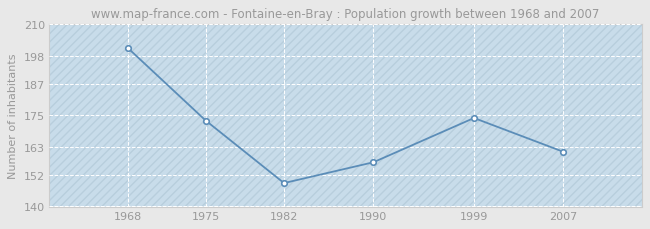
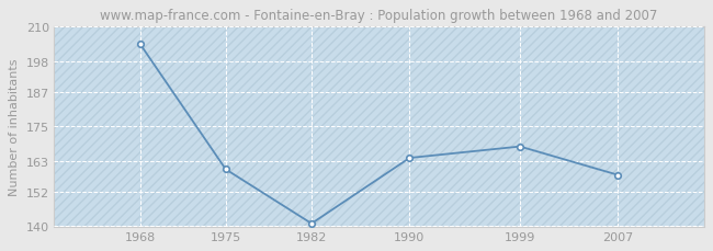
1968: 201 -> 204
1975: 173 -> 160
1982: 149 -> 141
1990: 157 -> 164
1999: 174 -> 168
2007: 161 -> 158
